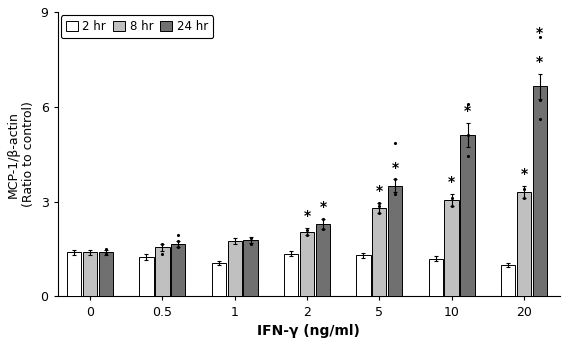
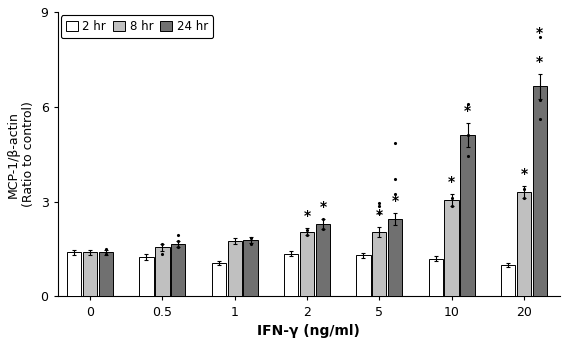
8 hr/5: 2.80 -> 2.05
24 hr/5: 3.50 -> 2.45
